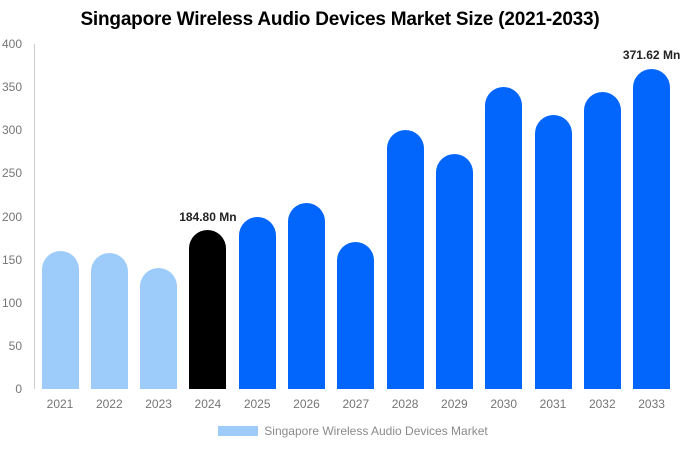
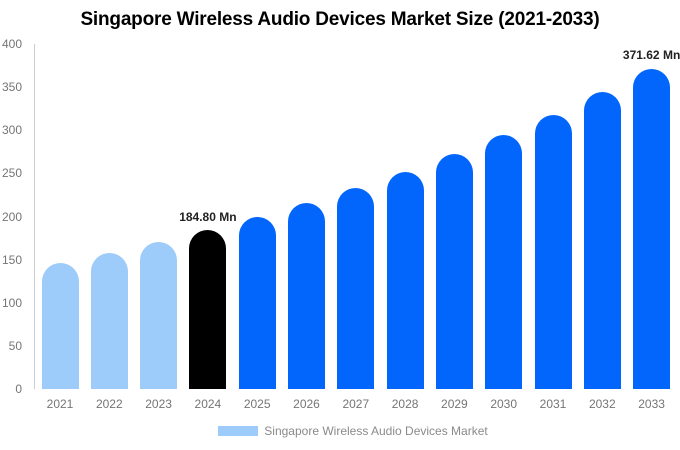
2021: 160 -> 150
2023: 140 -> 170
2027: 170 -> 230
2028: 300 -> 250
2030: 350 -> 290
